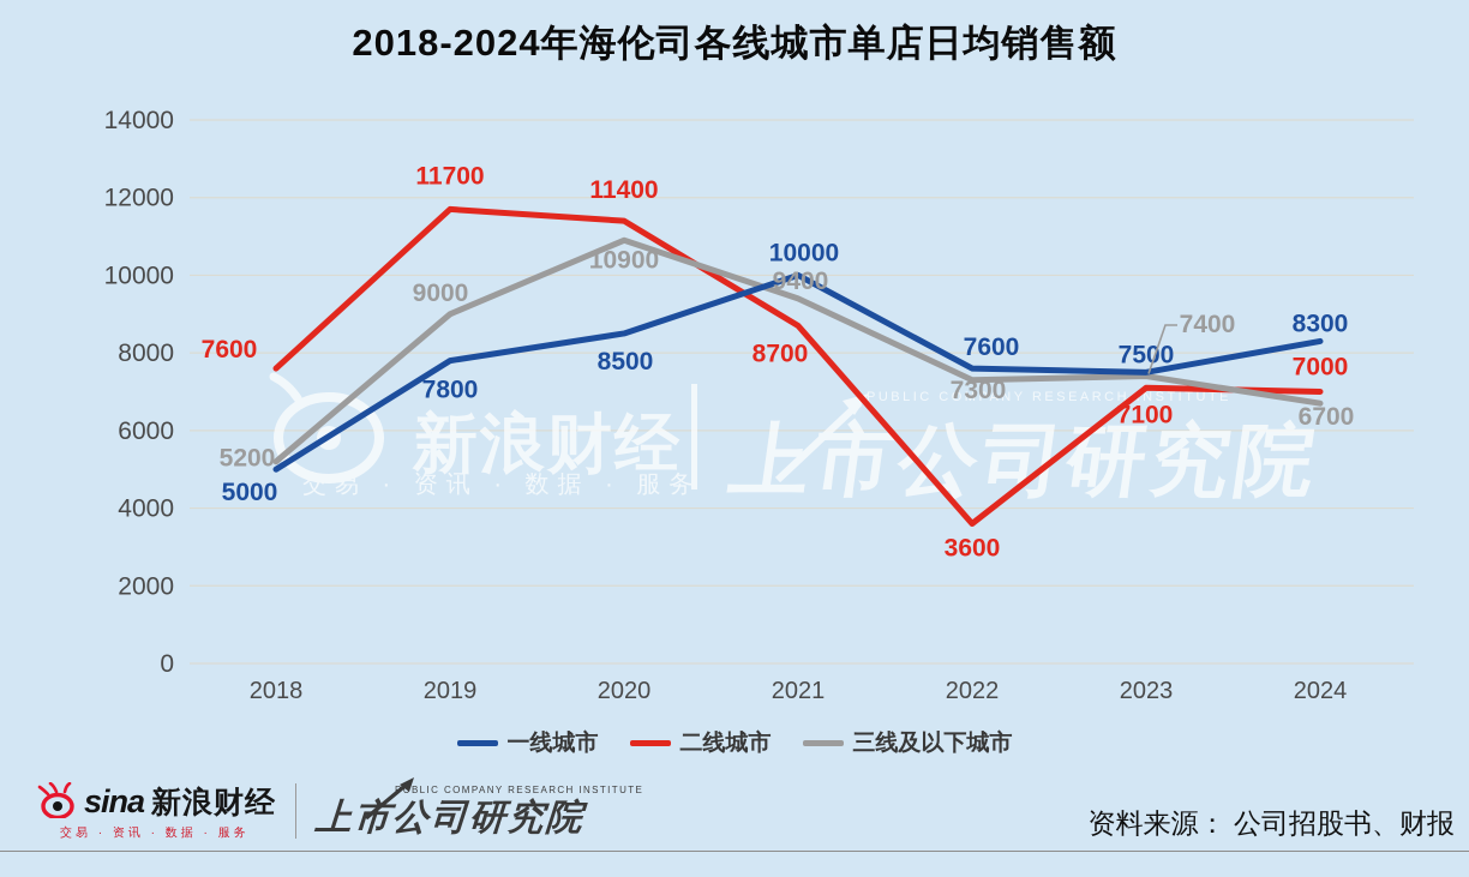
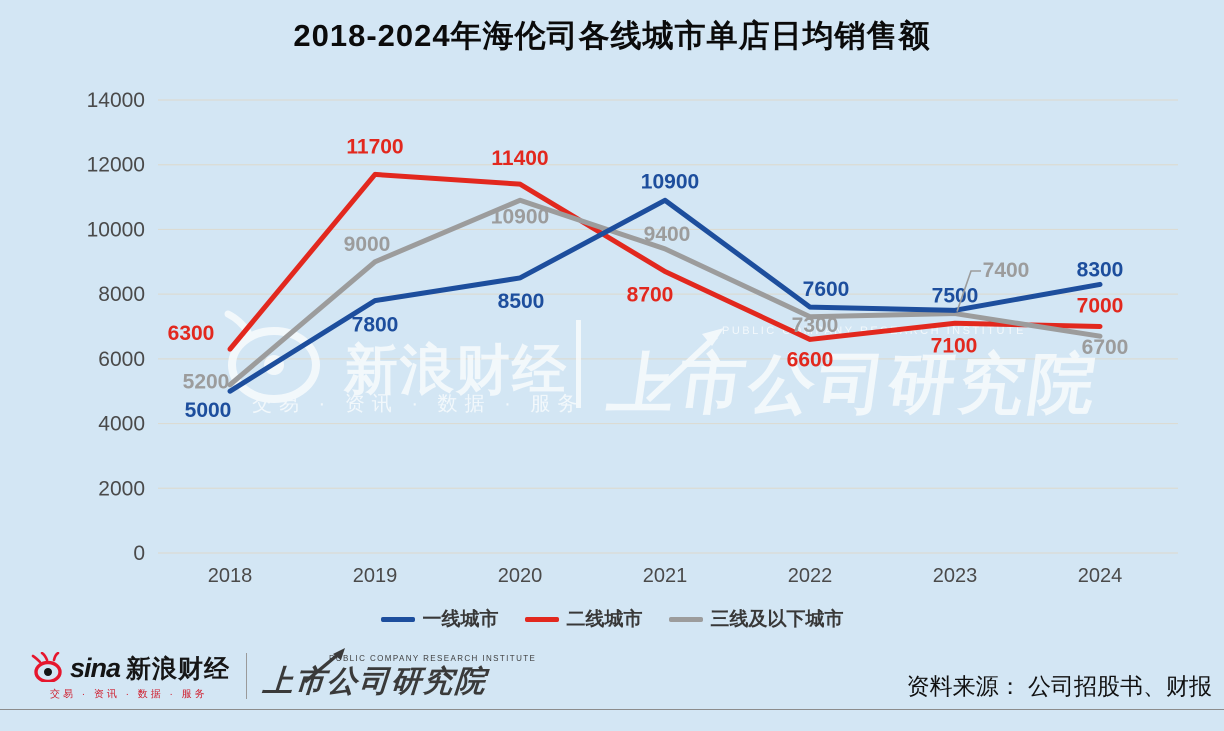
二线城市/2018: 7600 -> 6300
一线城市/2021: 10000 -> 10900
二线城市/2022: 3600 -> 6600
